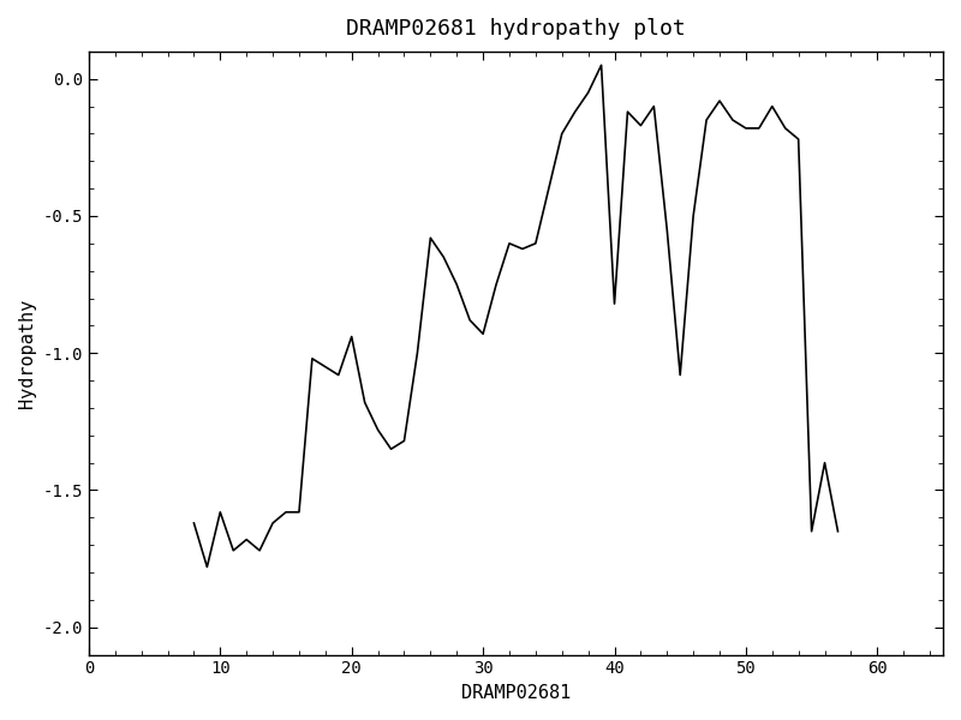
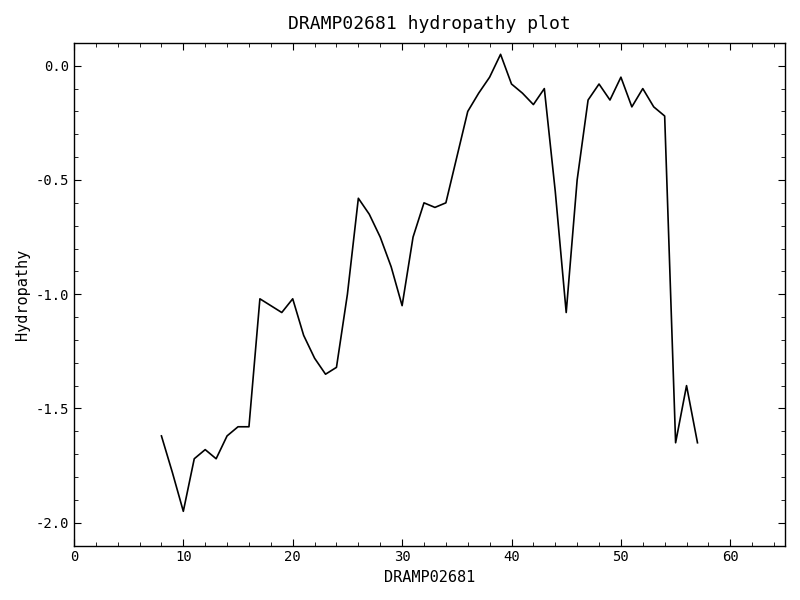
10: -1.58 -> -1.95
20: -0.94 -> -1.02
30: -0.93 -> -1.05
40: -0.82 -> -0.08
50: -0.18 -> -0.05
